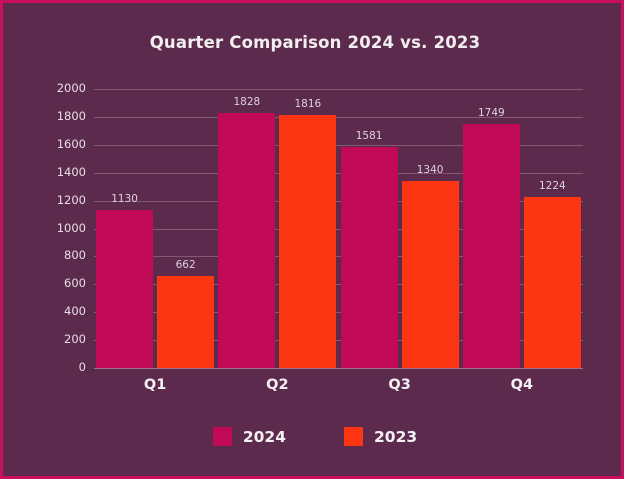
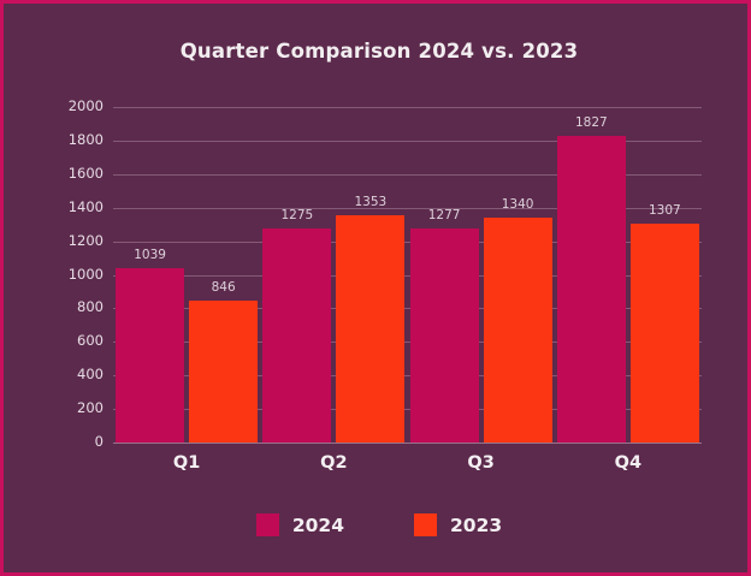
2024/Q1: 1130 -> 1039
2023/Q1: 662 -> 846
2024/Q2: 1828 -> 1275
2023/Q2: 1816 -> 1353
2024/Q3: 1581 -> 1277
2024/Q4: 1749 -> 1827
2023/Q4: 1224 -> 1307
